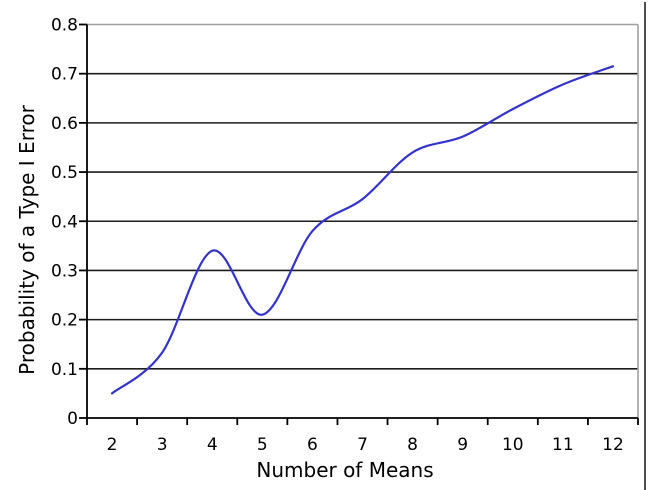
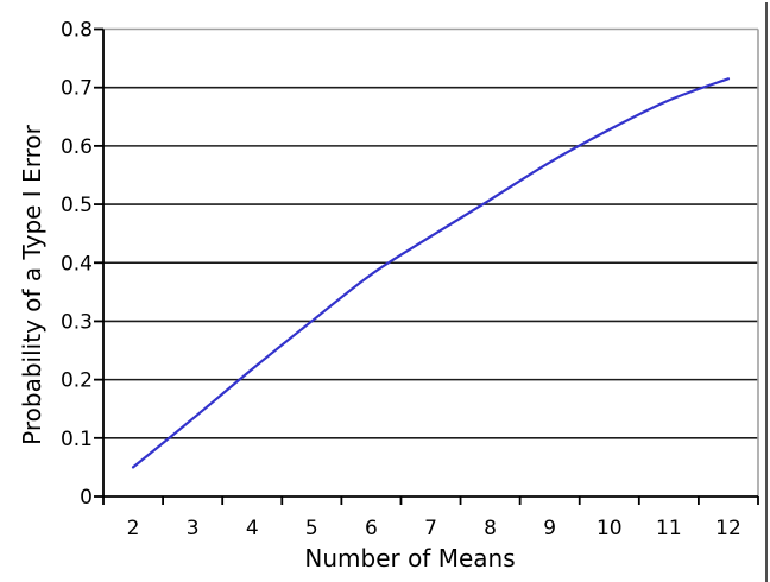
4: 0.34 -> 0.22
5: 0.21 -> 0.30
8: 0.54 -> 0.51
